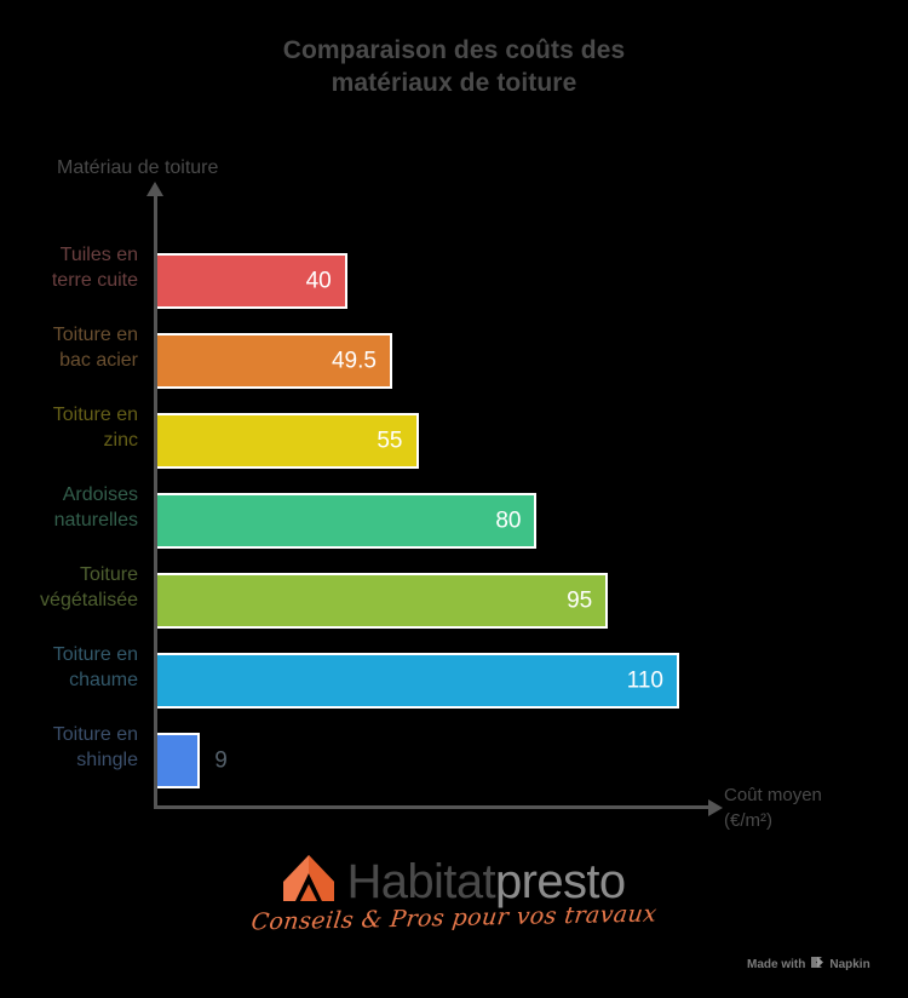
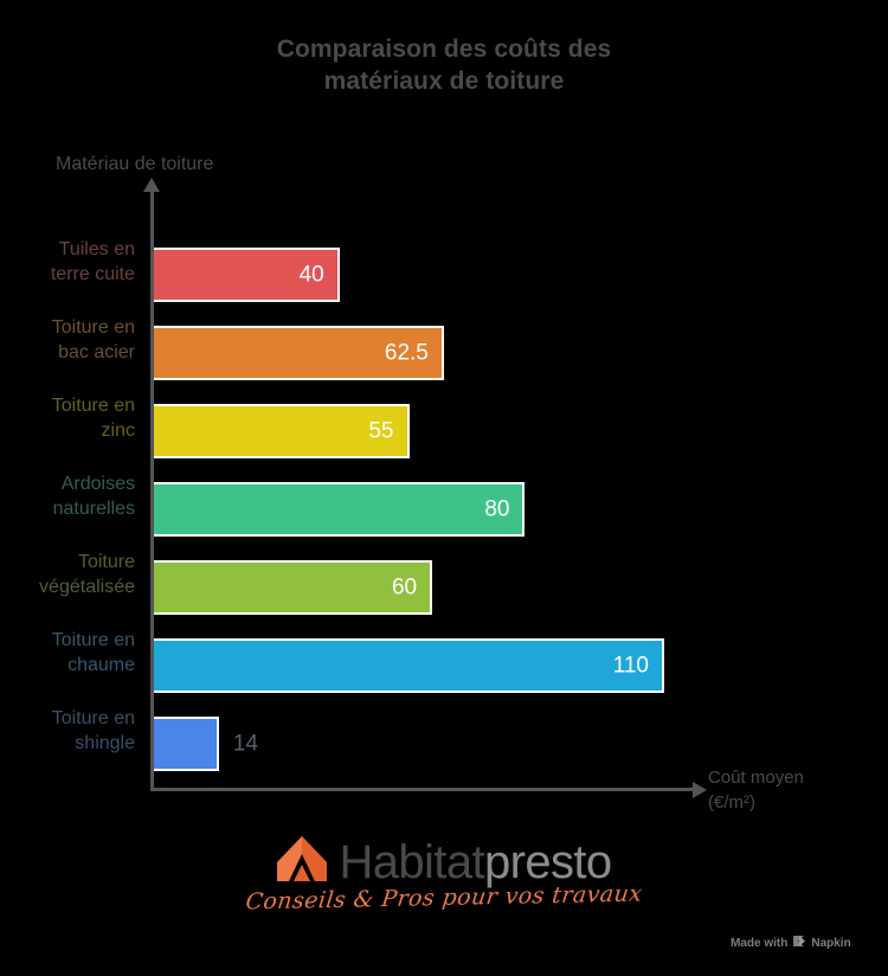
Toiture en bac acier: 49.5 -> 62.5
Toiture végétalisée: 95 -> 60
Toiture en shingle: 9 -> 14
